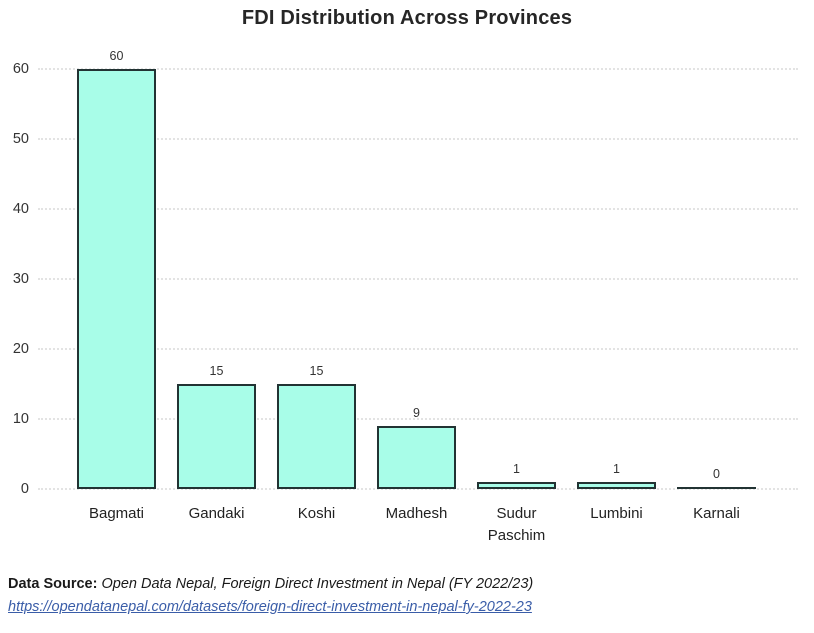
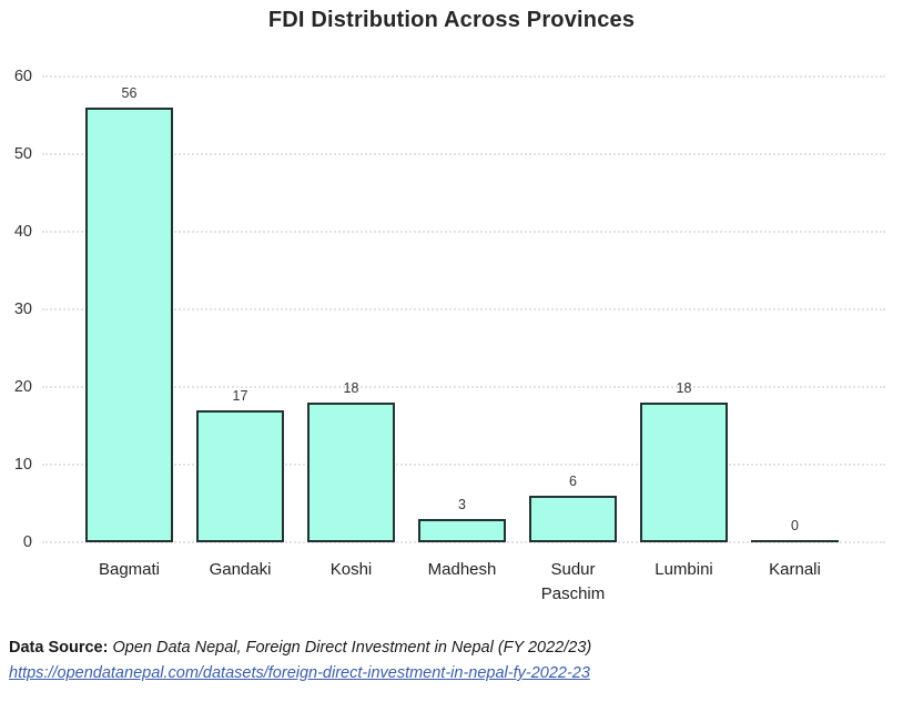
Bagmati: 60 -> 56
Gandaki: 15 -> 17
Koshi: 15 -> 18
Madhesh: 9 -> 3
Sudur Paschim: 1 -> 6
Lumbini: 1 -> 18
